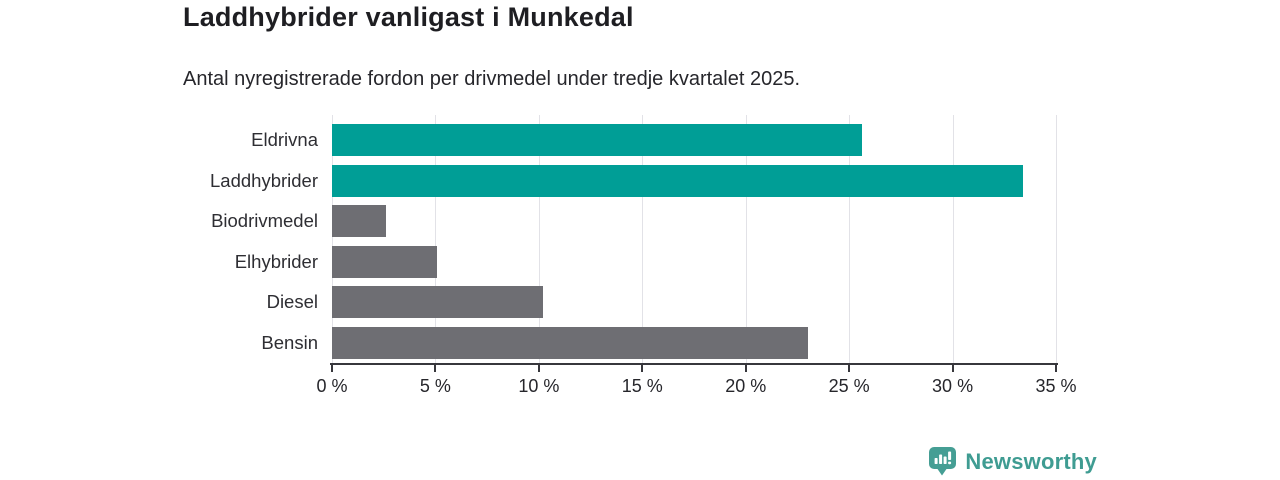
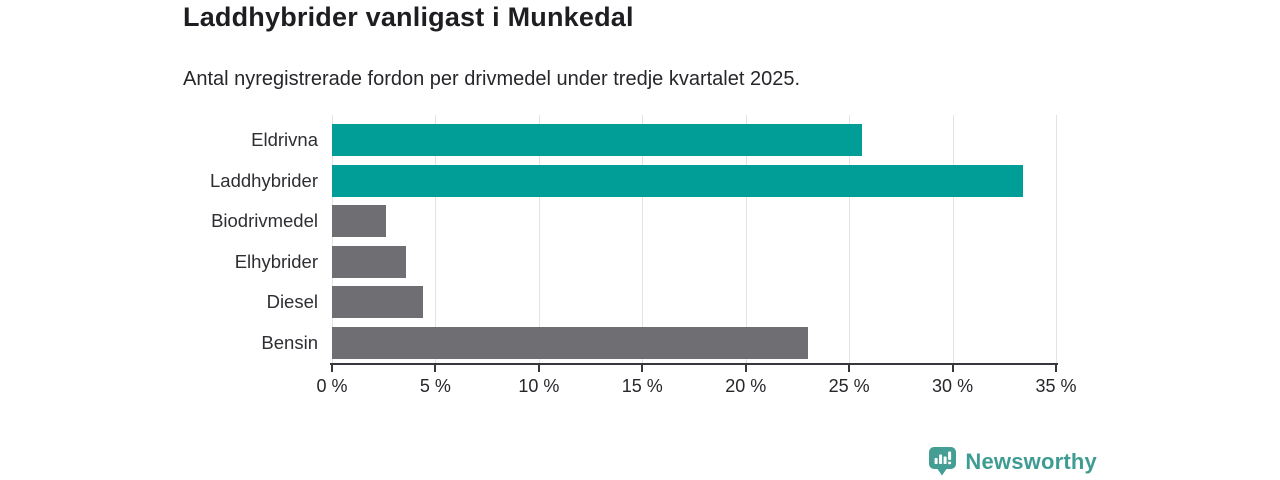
Elhybrider: 5.1% -> 3.6%
Diesel: 10.2% -> 4.4%
